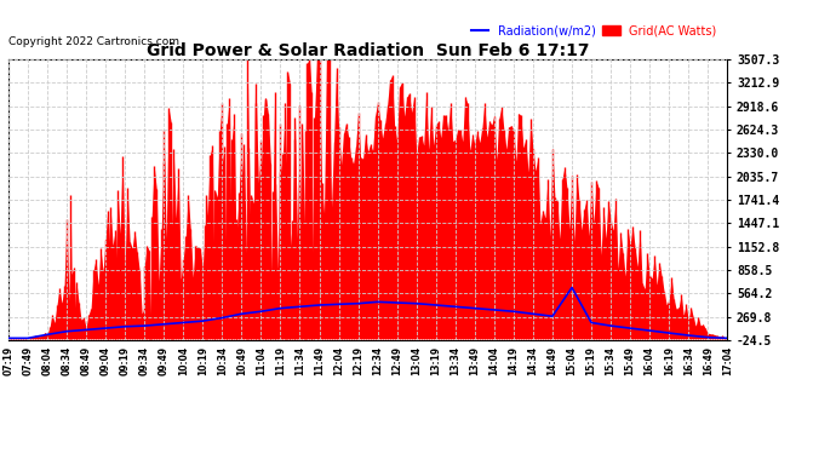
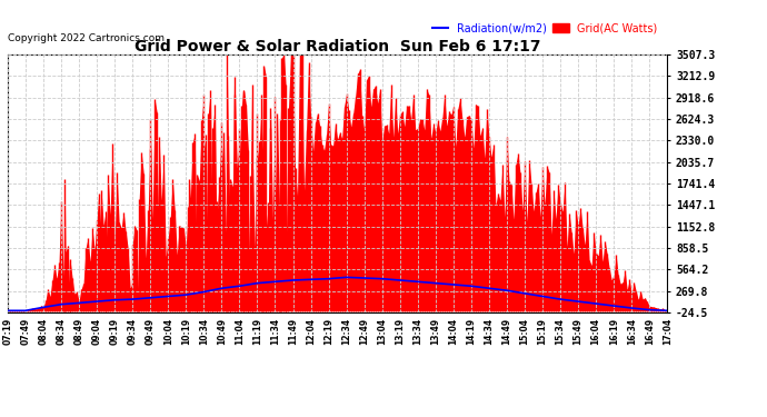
Radiation(w/m2)/15:04: 640 -> 240
